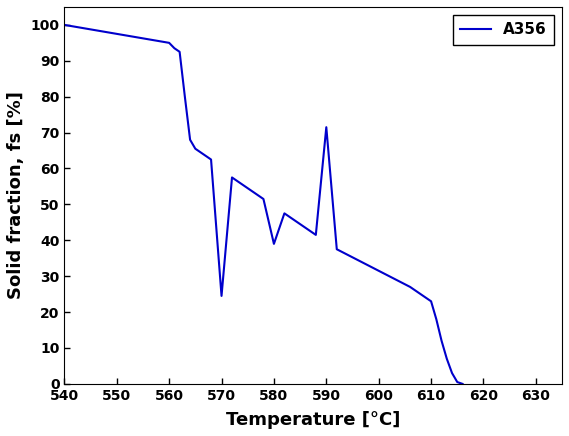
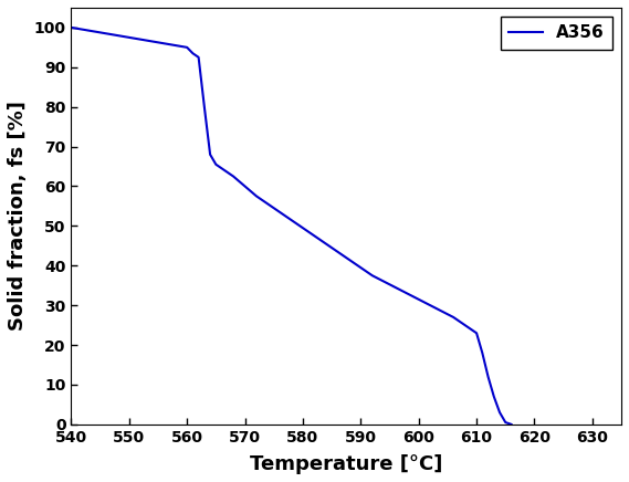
570: 24.5 -> 60.0
580: 39.0 -> 49.5
590: 71.5 -> 39.5
